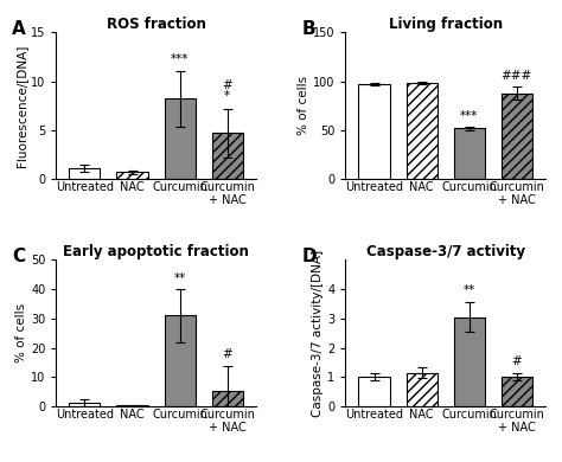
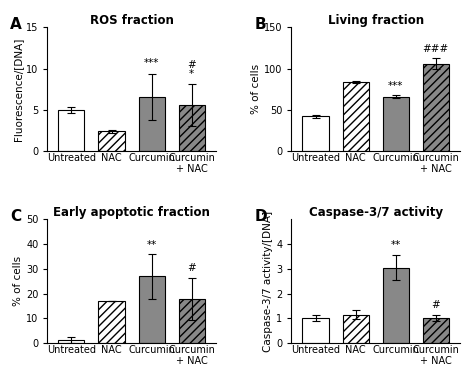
ROS fraction/Untreated: 1.1 -> 5.0
ROS fraction/NAC: 0.7 -> 2.4
ROS fraction/Curcumin: 8.2 -> 6.6
ROS fraction/Curcumin + NAC: 4.7 -> 5.6
Living fraction/Untreated: 97 -> 42
Living fraction/NAC: 98 -> 84
Living fraction/Curcumin: 52 -> 66
Living fraction/Curcumin + NAC: 88 -> 106
Early apoptotic fraction/NAC: 0.3 -> 17.0
Early apoptotic fraction/Curcumin: 31.0 -> 27.0
Early apoptotic fraction/Curcumin + NAC: 5.5 -> 18.0
